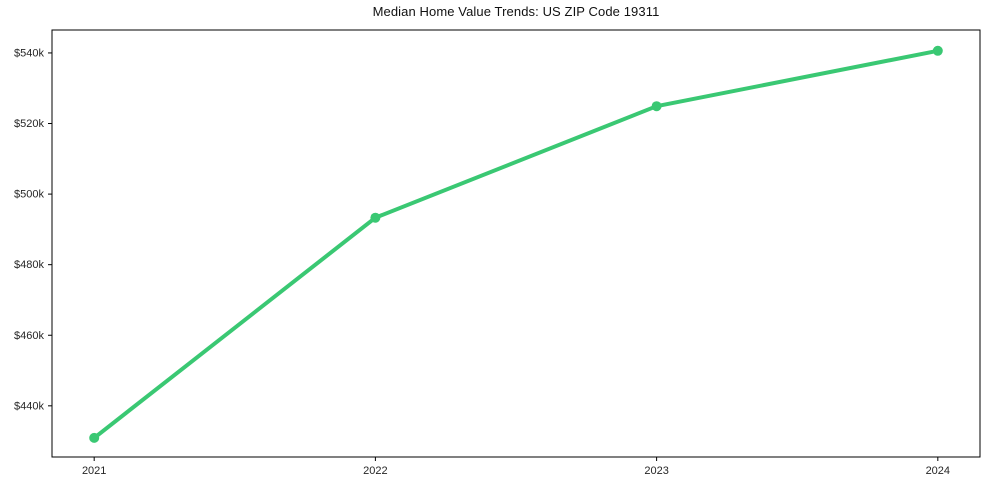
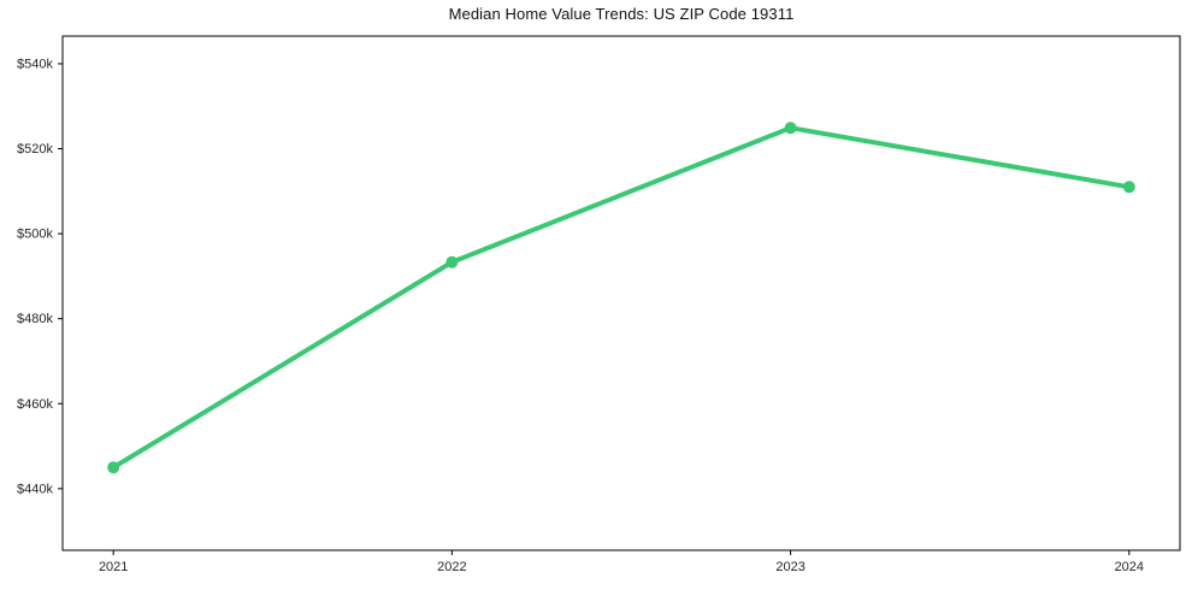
2021: $431k -> $445k
2024: $541k -> $511k
